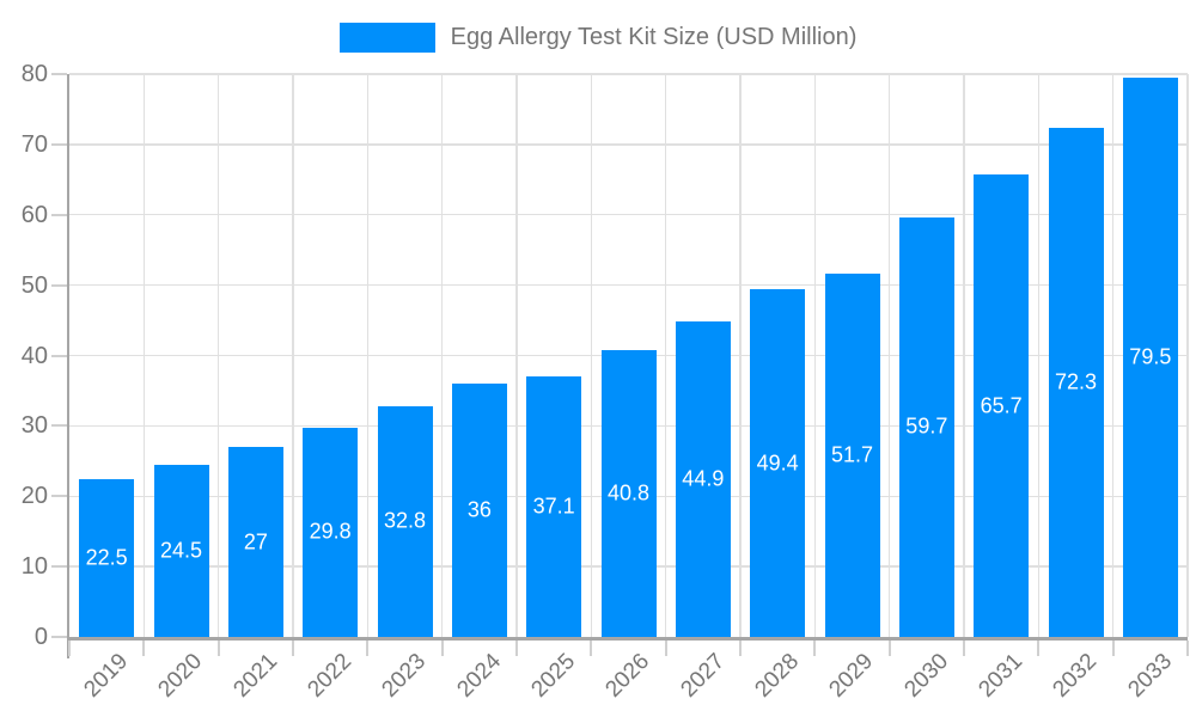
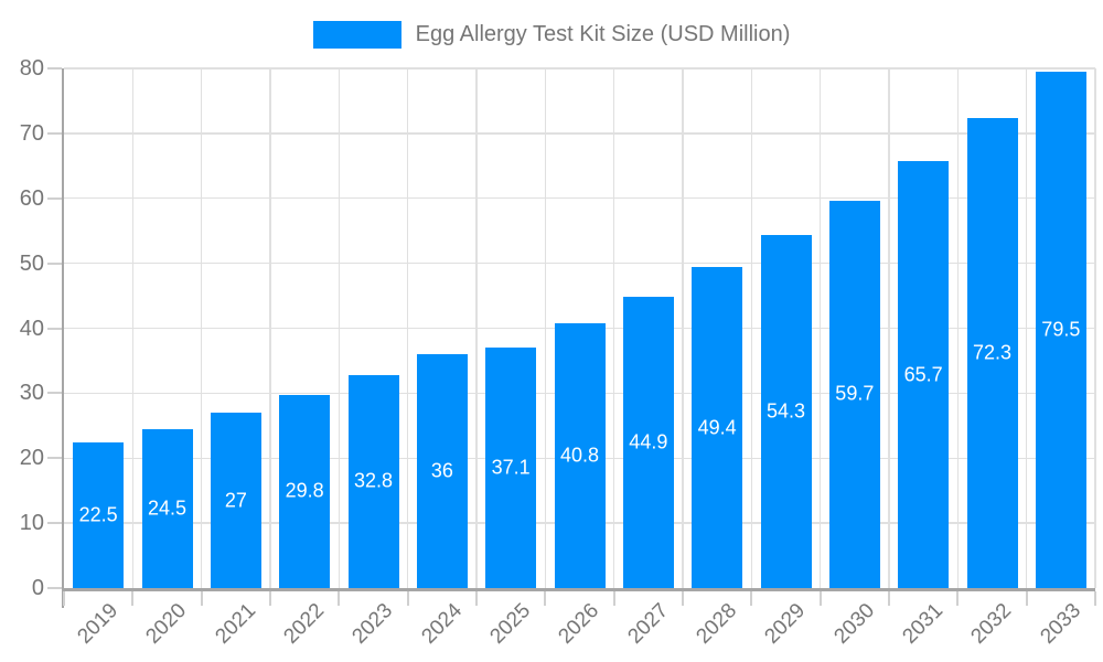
2029: 51.7 -> 54.3
